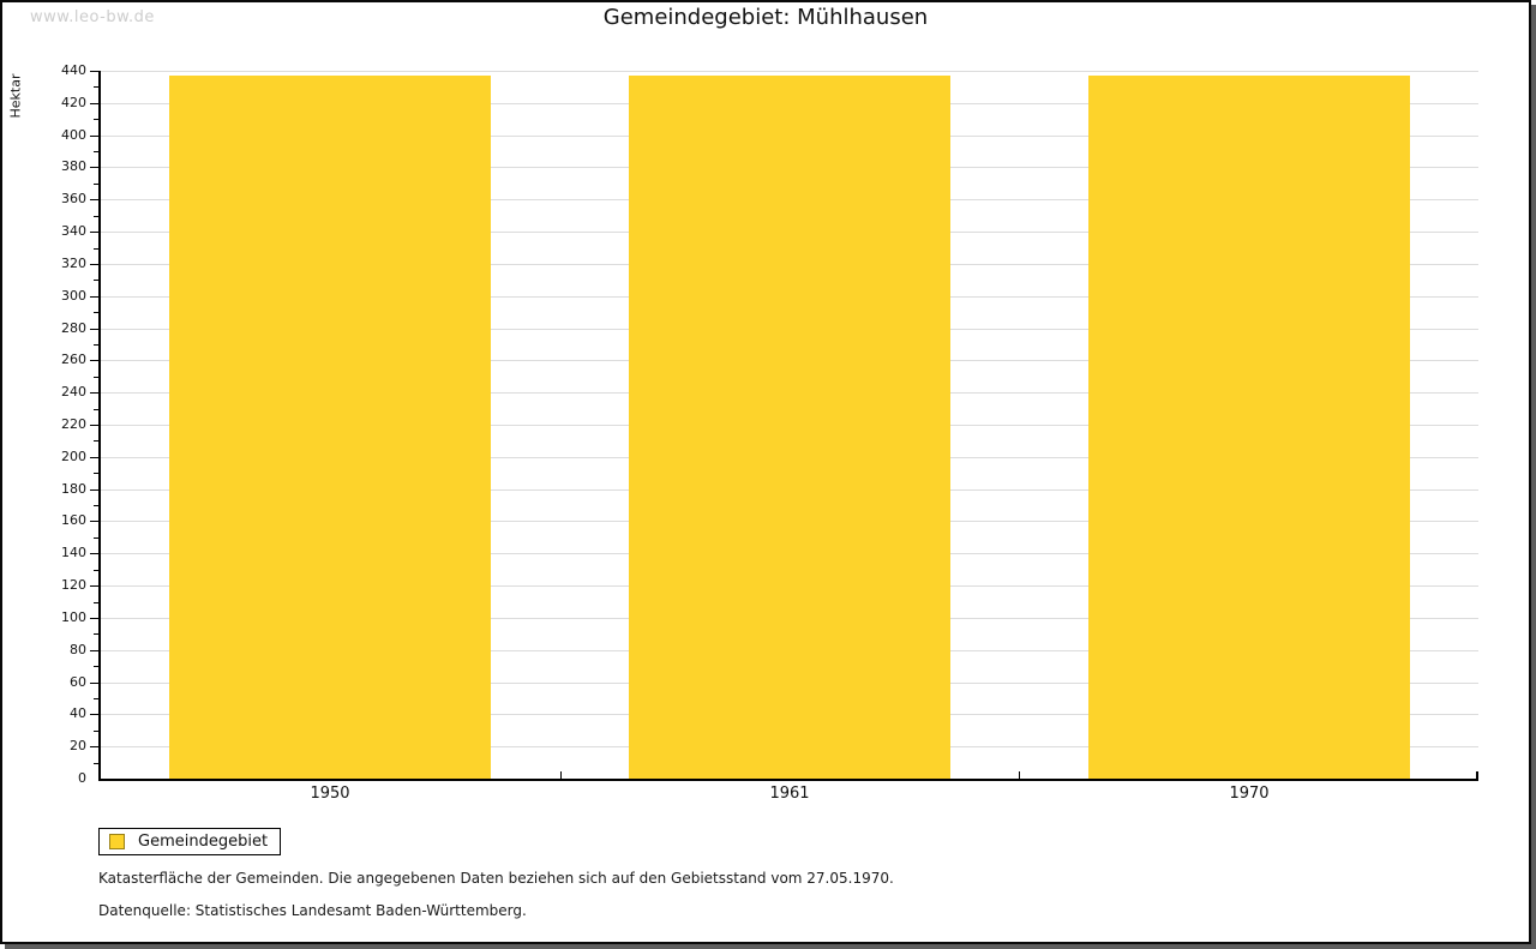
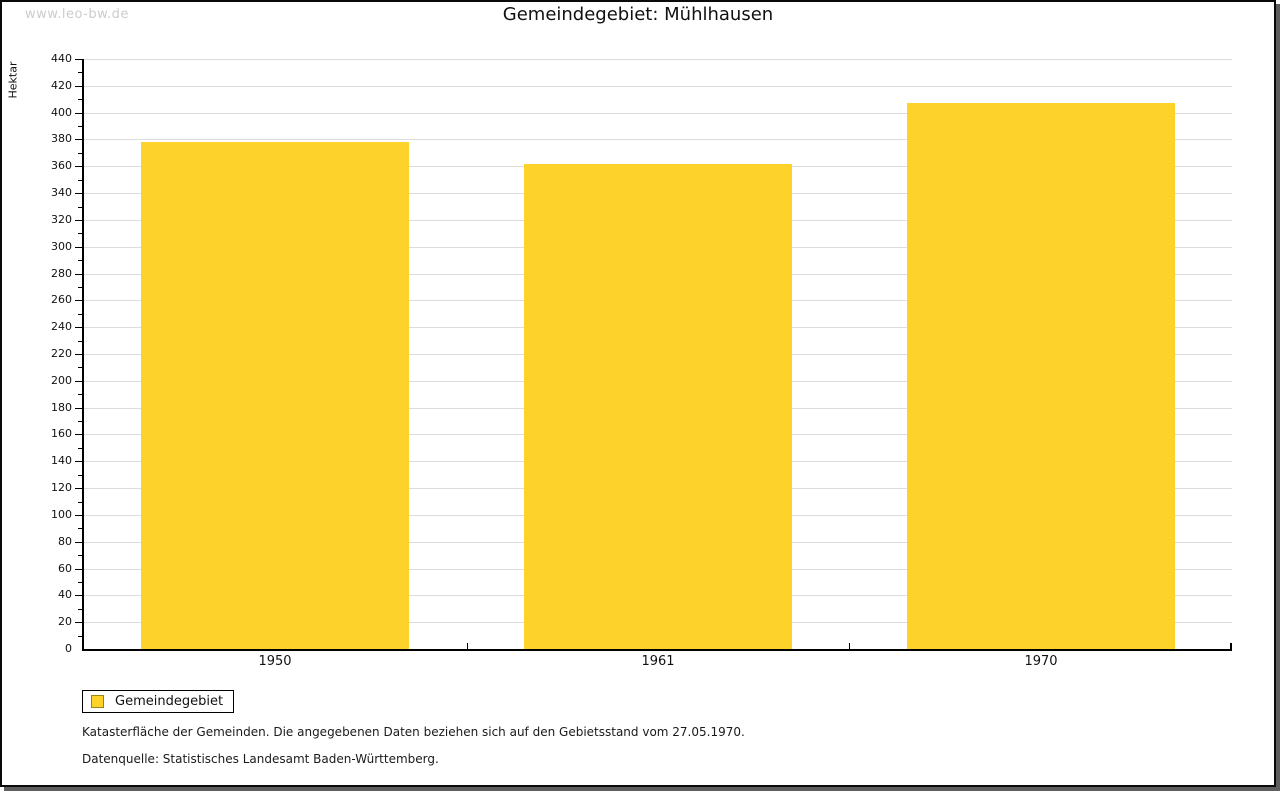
1950: 437 -> 378
1961: 437 -> 362
1970: 437 -> 407
